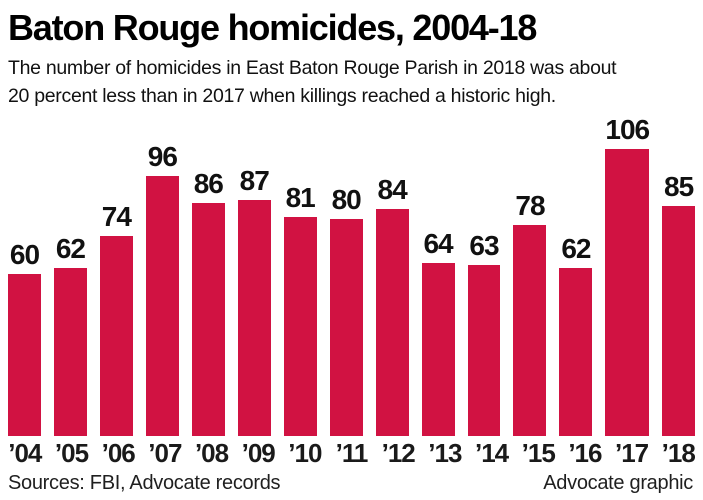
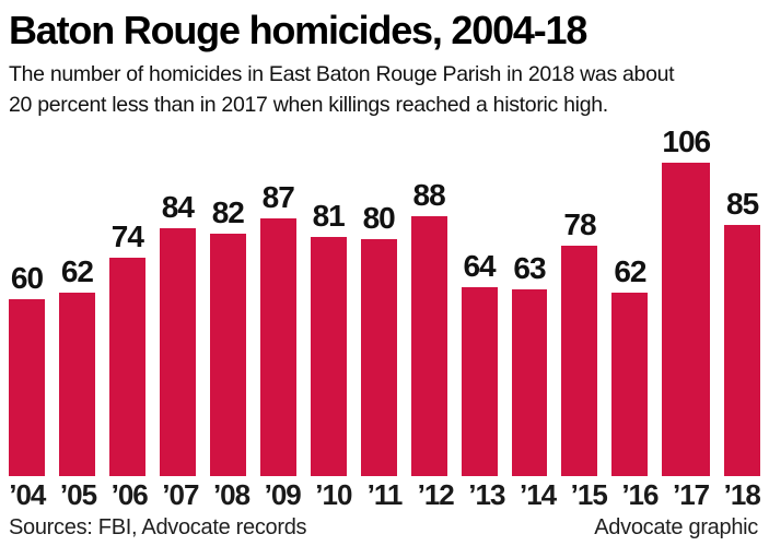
’07: 96 -> 84
’08: 86 -> 82
’12: 84 -> 88
